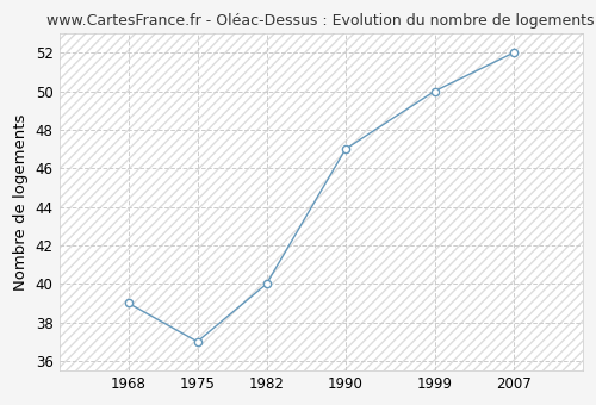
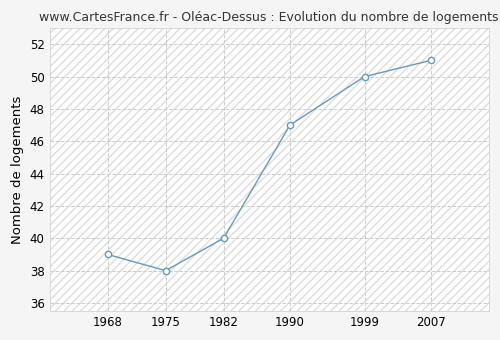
1975: 37 -> 38
2007: 52 -> 51
